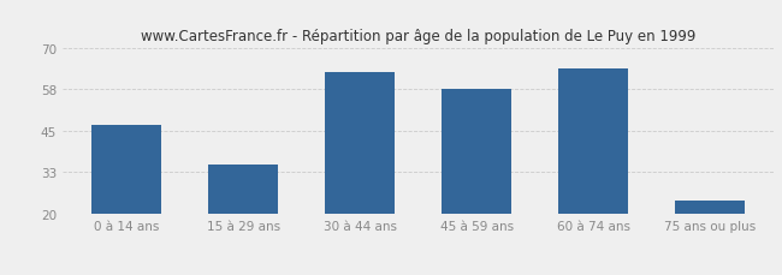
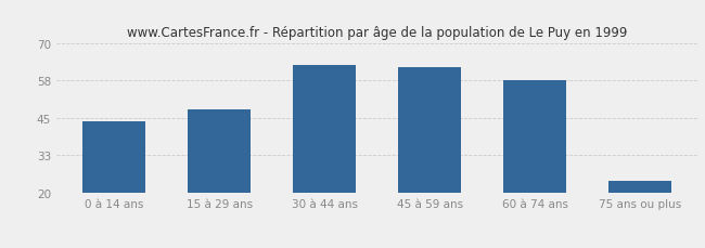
0 à 14 ans: 47 -> 44
15 à 29 ans: 35 -> 48
45 à 59 ans: 58 -> 62
60 à 74 ans: 64 -> 58
